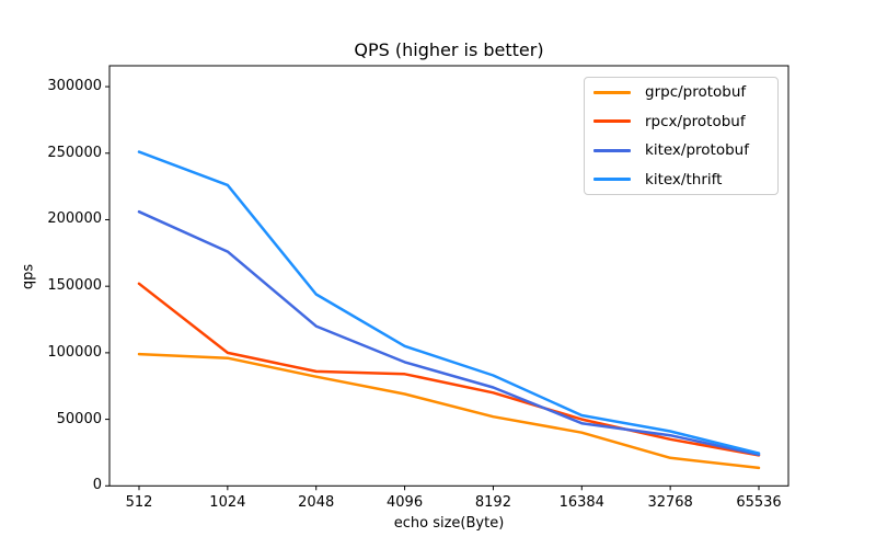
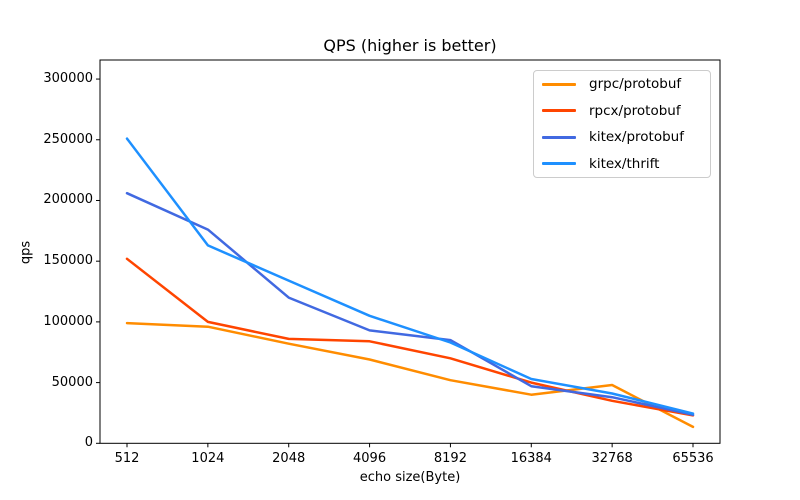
kitex/thrift/1024: 226000 -> 163000
kitex/thrift/2048: 144000 -> 134000
kitex/protobuf/8192: 74000 -> 85000
grpc/protobuf/32768: 21000 -> 48000
